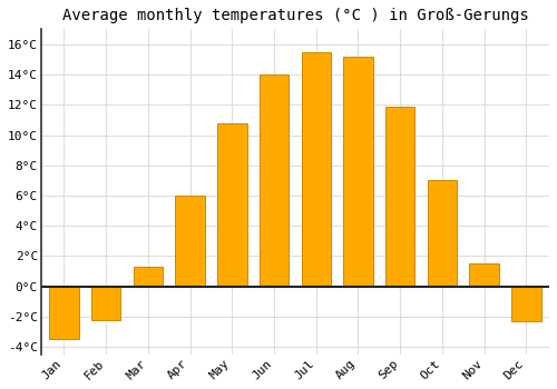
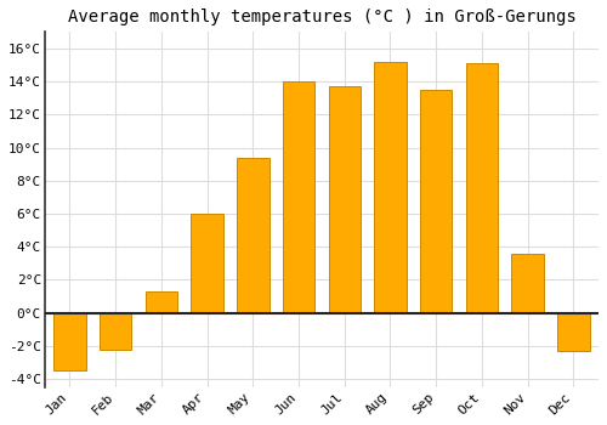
May: 10.8°C -> 9.4°C
Jul: 15.5°C -> 13.7°C
Sep: 11.9°C -> 13.5°C
Oct: 7.0°C -> 15.1°C
Nov: 1.5°C -> 3.6°C
